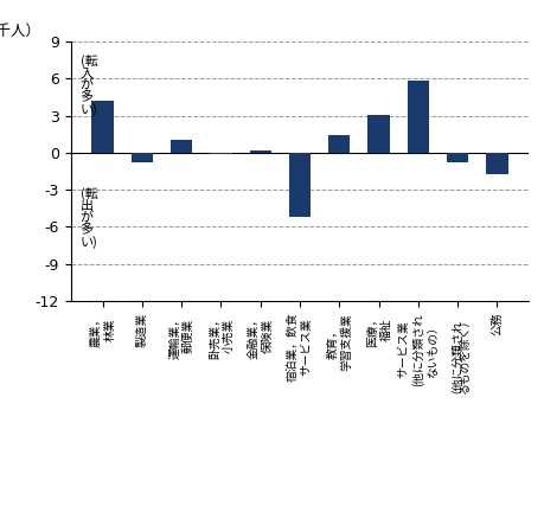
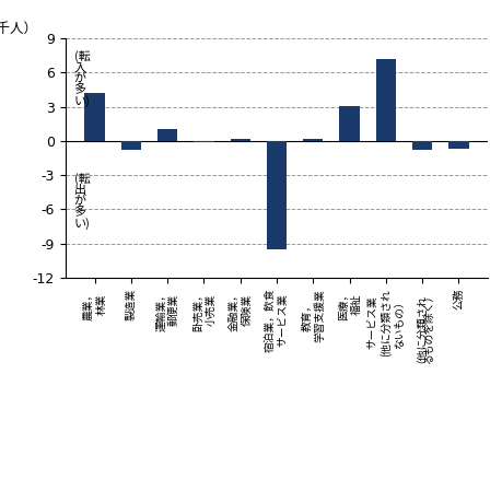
宿泊業，飲食 サービス業: -5.2 -> -9.5
教育， 学習支援業: 1.4 -> 0.2
サービス業 (他に分類され ないもの）: 5.8 -> 7.2
公務: -1.7 -> -0.7
